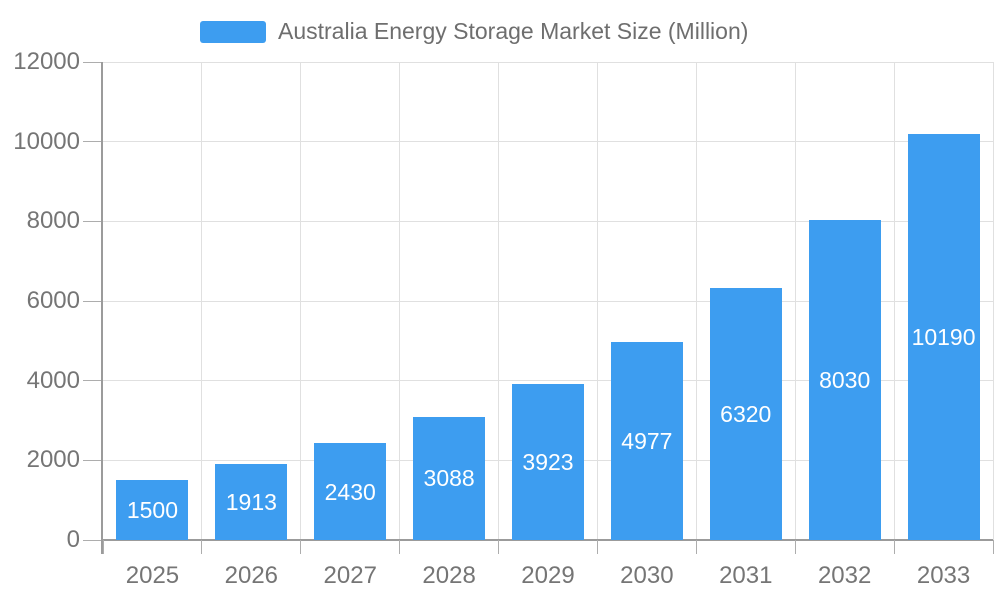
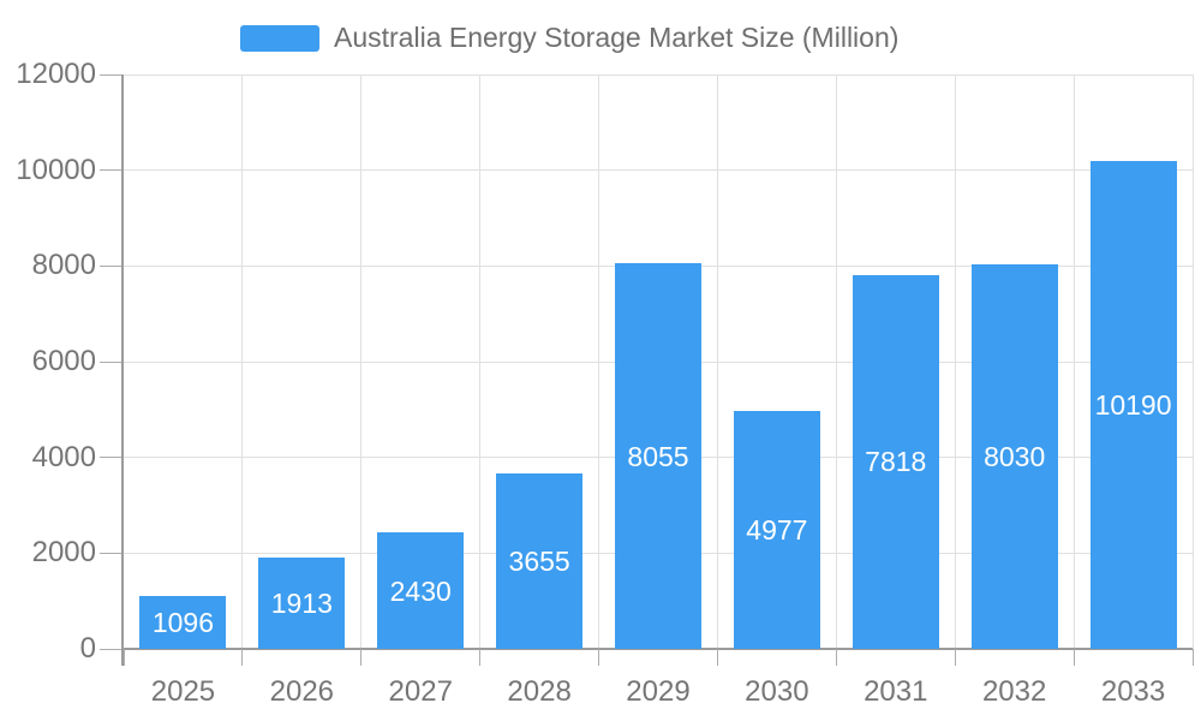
2025: 1500 -> 1096
2028: 3088 -> 3655
2029: 3923 -> 8055
2031: 6320 -> 7818
